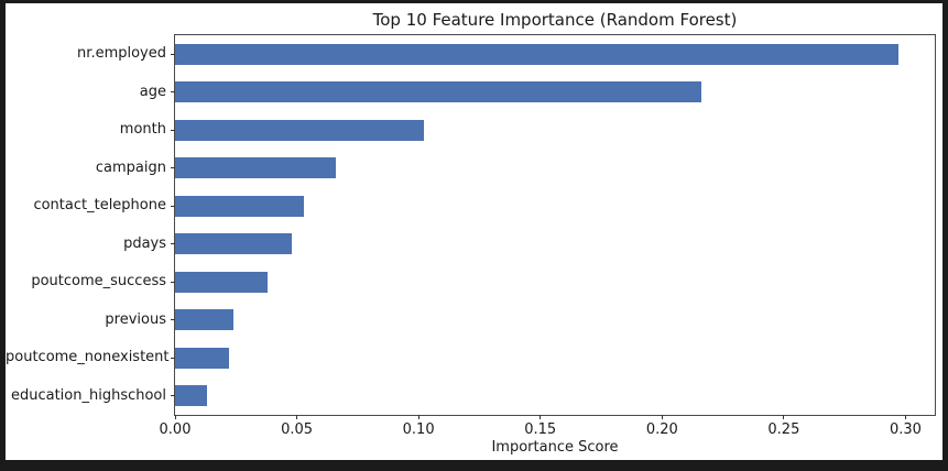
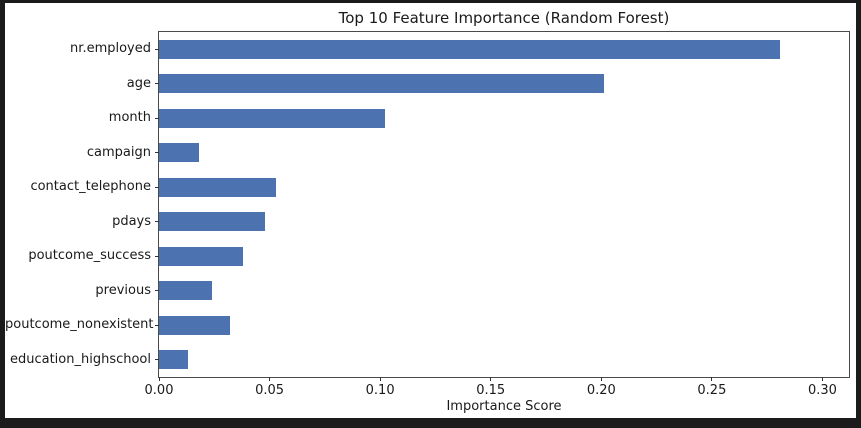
nr.employed: 0.297 -> 0.281
age: 0.216 -> 0.201
campaign: 0.066 -> 0.018
poutcome_nonexistent: 0.022 -> 0.032
